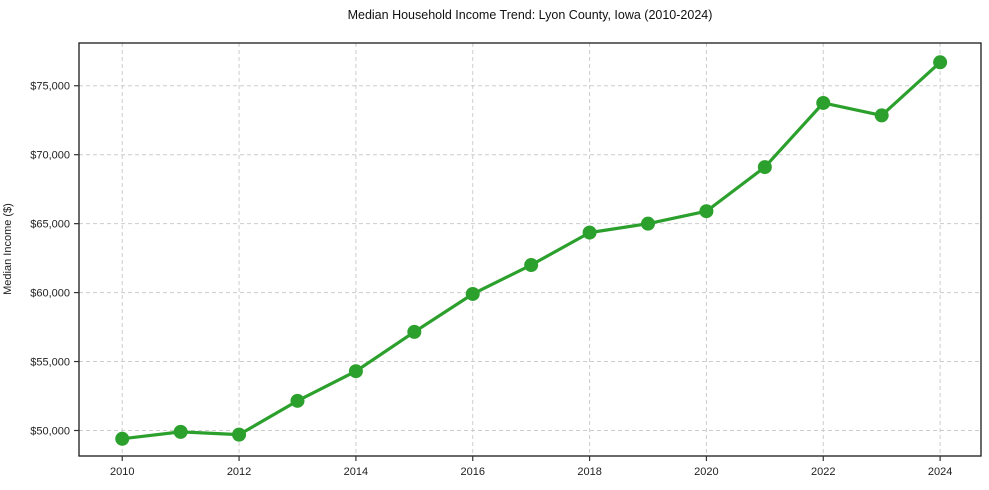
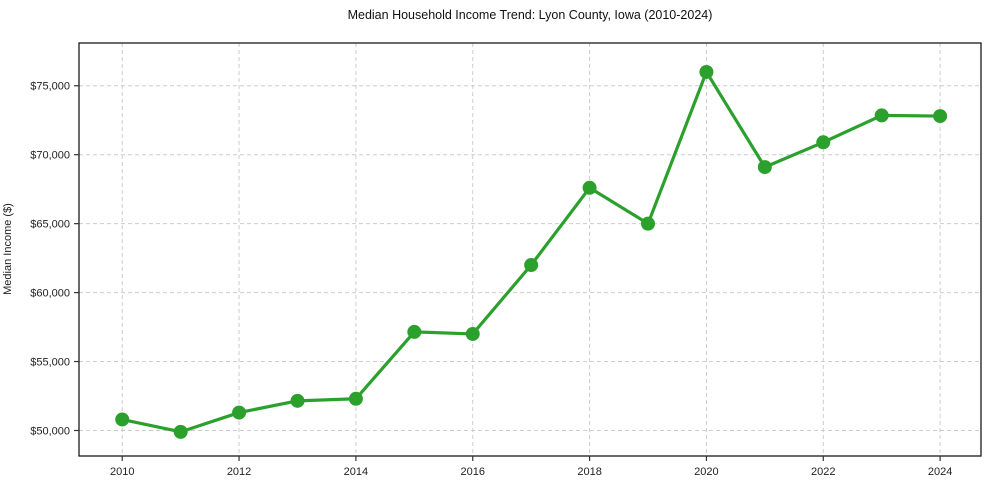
2010: $49400 -> $50800
2012: $49700 -> $51300
2014: $54300 -> $52300
2016: $59900 -> $57000
2018: $64400 -> $67600
2020: $65900 -> $76000
2022: $73800 -> $70900
2024: $76700 -> $72800
